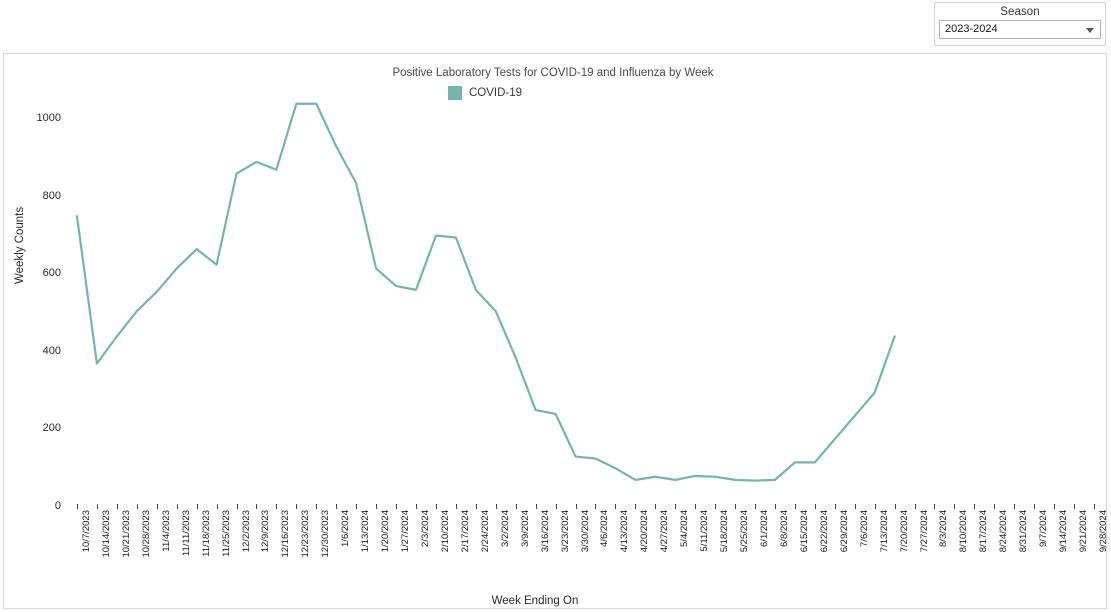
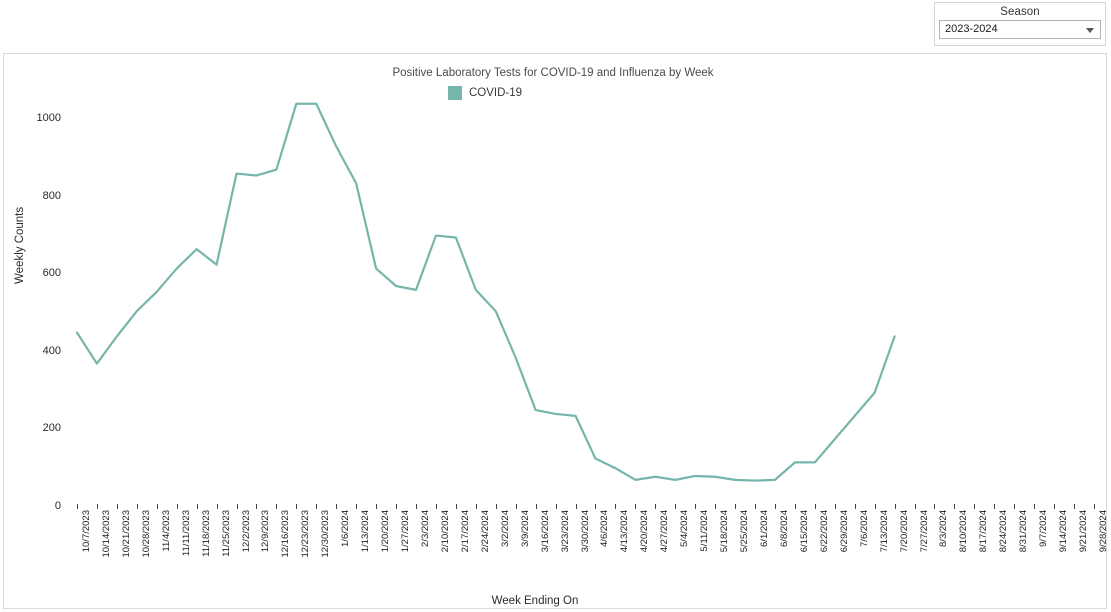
10/7/2023: 750 -> 450
12/9/2023: 890 -> 860
3/30/2024: 130 -> 240
